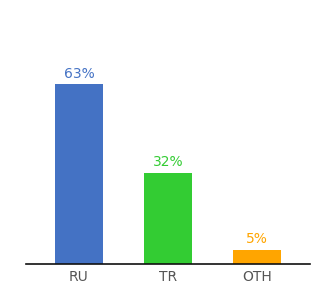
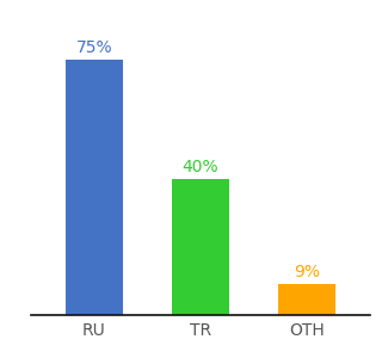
RU: 63% -> 75%
TR: 32% -> 40%
OTH: 5% -> 9%
